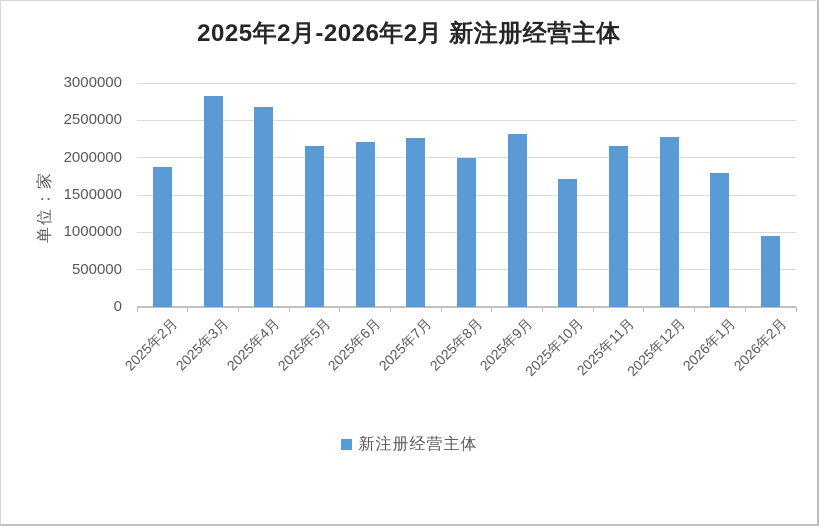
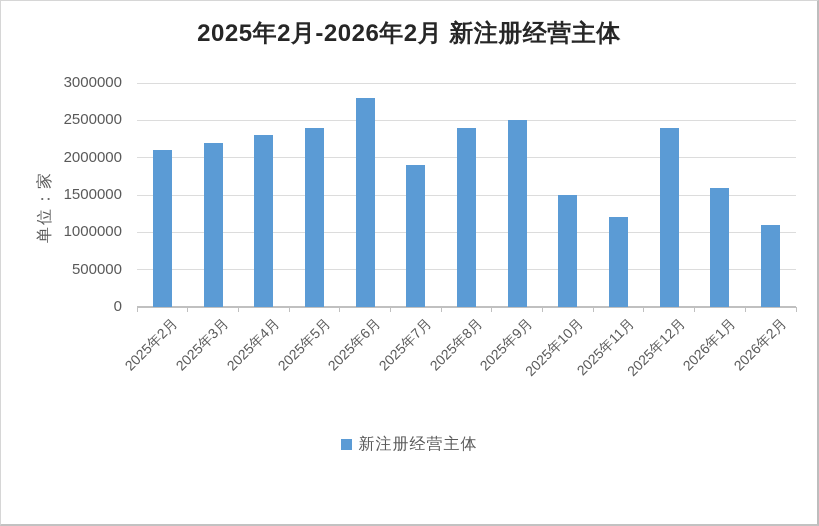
2025年2月: 1900000 -> 2100000
2025年3月: 2800000 -> 2200000
2025年4月: 2700000 -> 2300000
2025年5月: 2200000 -> 2400000
2025年6月: 2200000 -> 2800000
2025年7月: 2300000 -> 1900000
2025年8月: 2000000 -> 2400000
2025年9月: 2300000 -> 2500000
2025年10月: 1700000 -> 1500000
2025年11月: 2200000 -> 1200000
2025年12月: 2300000 -> 2400000
2026年1月: 1800000 -> 1600000
2026年2月: 1000000 -> 1100000
